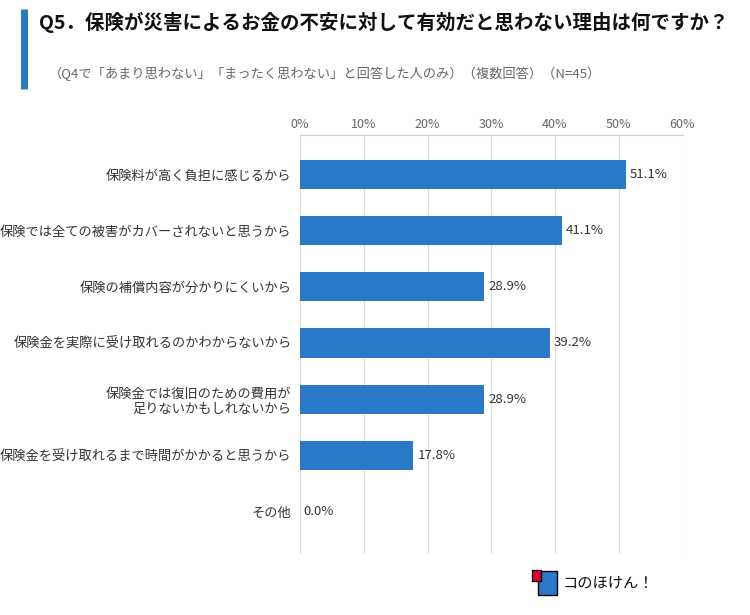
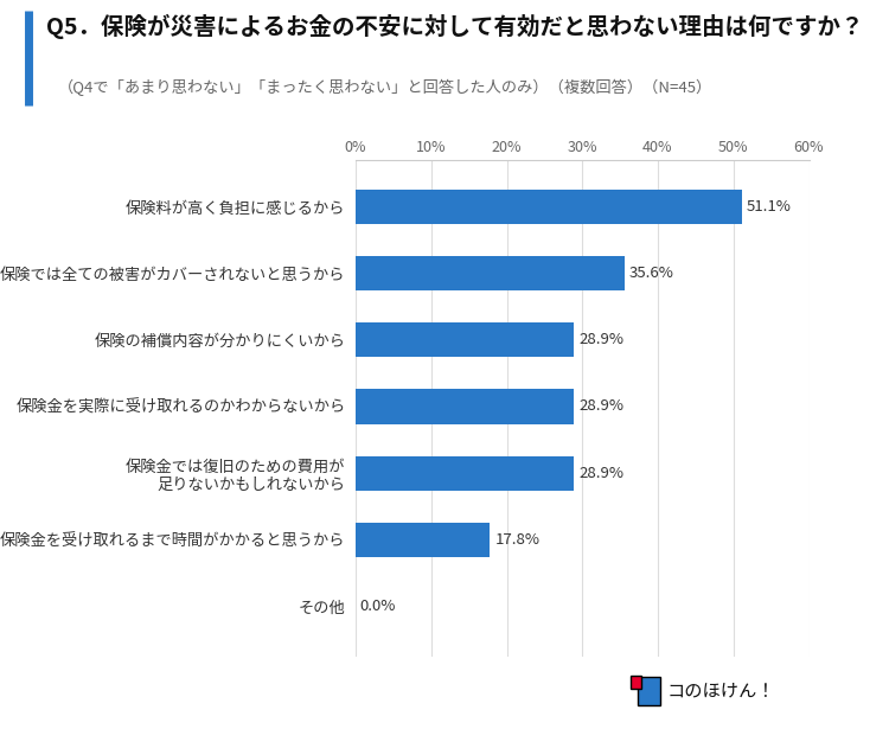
保険では全ての被害がカバーされないと思うから: 41.1% -> 35.6%
保険金を実際に受け取れるのかわからないから: 39.2% -> 28.9%
